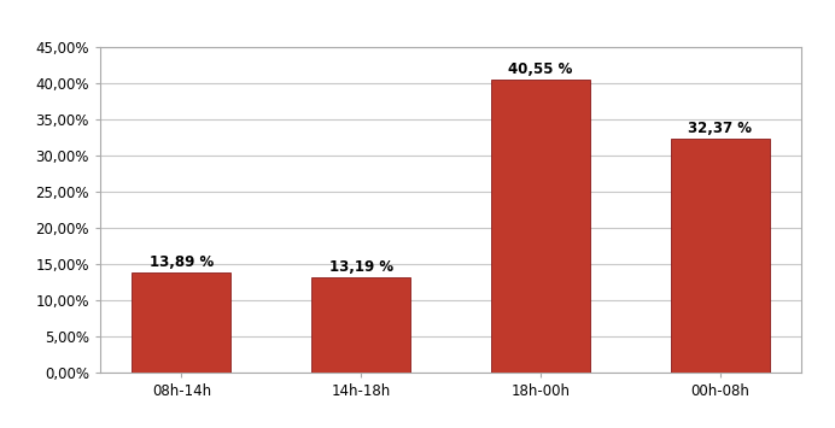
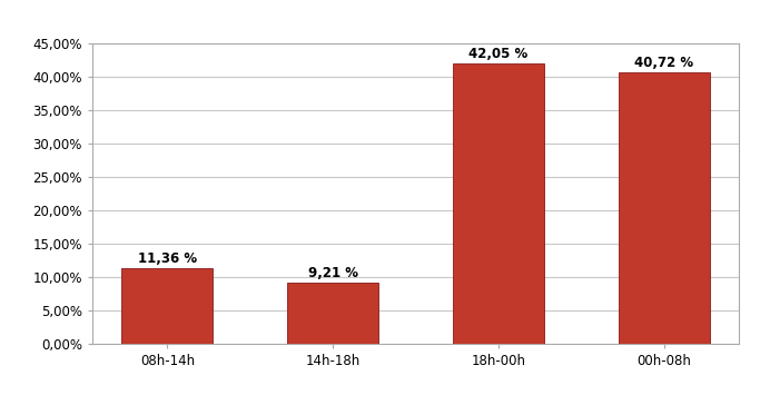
08h-14h: 13,89 -> 11,36
14h-18h: 13,19 -> 9,21
18h-00h: 40,55 -> 42,05
00h-08h: 32,37 -> 40,72
